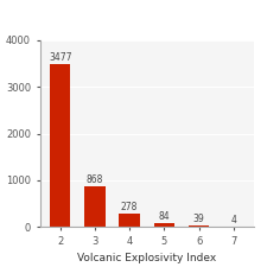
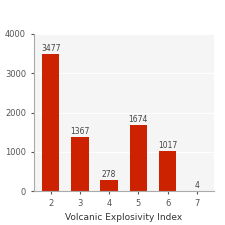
3: 868 -> 1367
5: 84 -> 1674
6: 39 -> 1017
